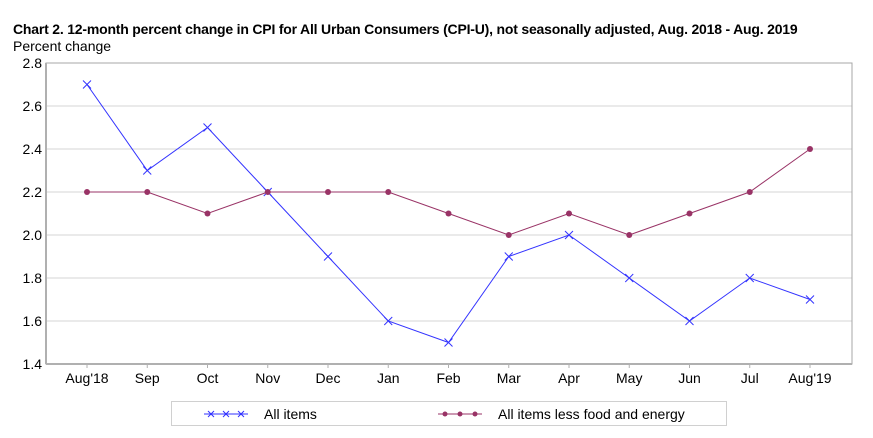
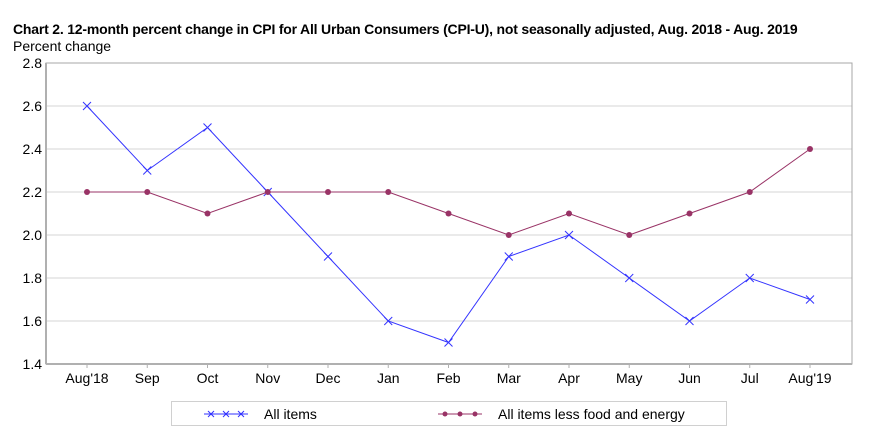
All items/Aug'18: 2.7 -> 2.6
